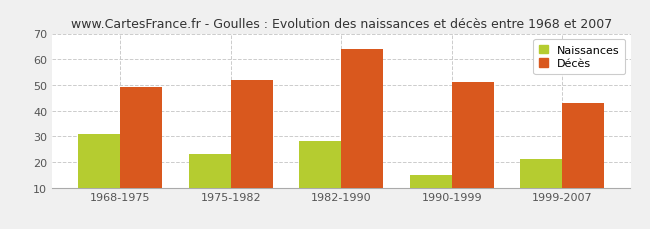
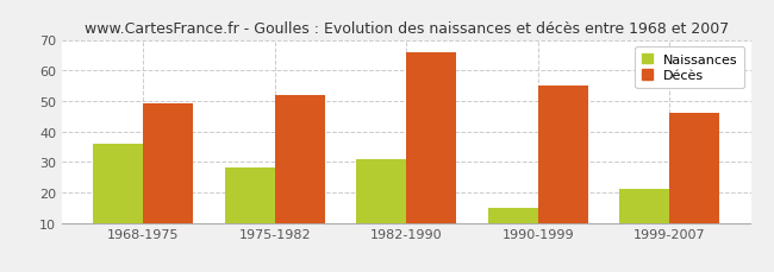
Naissances/1968-1975: 31 -> 36
Naissances/1975-1982: 23 -> 28
Naissances/1982-1990: 28 -> 31
Décès/1982-1990: 64 -> 66
Décès/1990-1999: 51 -> 55
Décès/1999-2007: 43 -> 46
